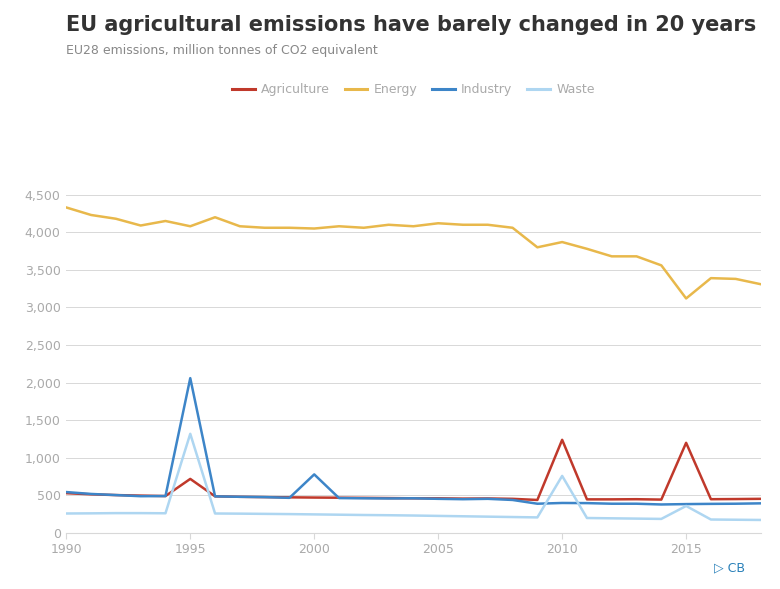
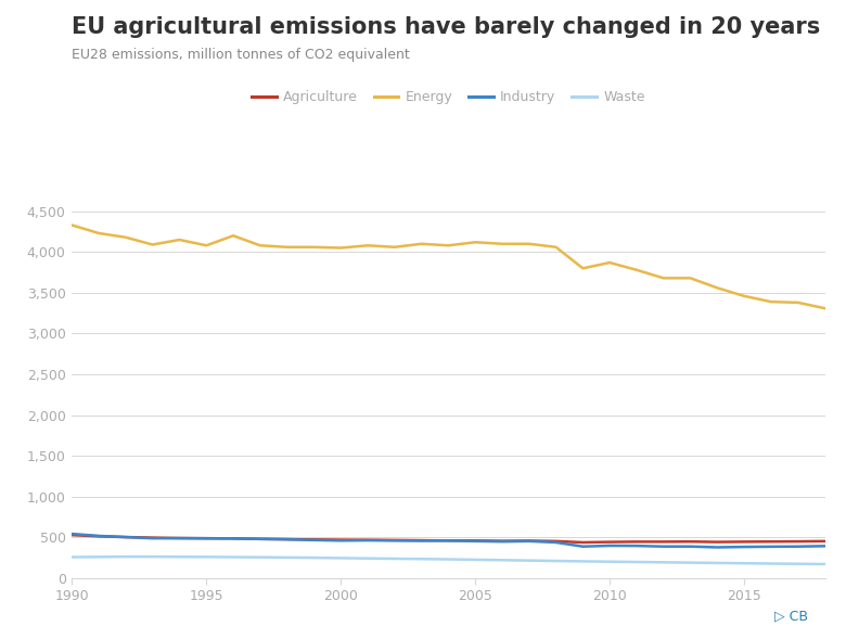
Agriculture/1995: 720 -> 490
Industry/1995: 2,060 -> 490
Waste/1995: 1,320 -> 260
Industry/2000: 780 -> 460
Agriculture/2010: 1,240 -> 440
Waste/2010: 760 -> 200
Agriculture/2015: 1,200 -> 450
Energy/2015: 3,120 -> 3,460
Waste/2015: 360 -> 180
